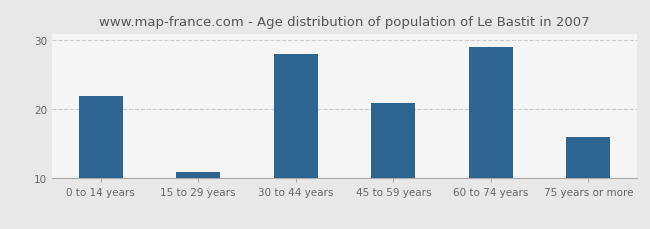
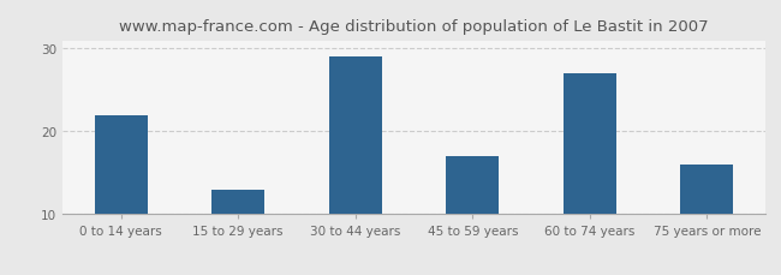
15 to 29 years: 11 -> 13
30 to 44 years: 28 -> 29
45 to 59 years: 21 -> 17
60 to 74 years: 29 -> 27
